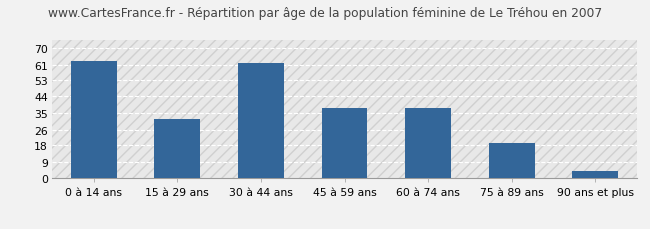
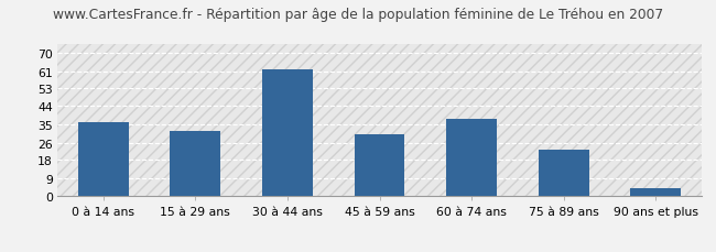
0 à 14 ans: 63 -> 36
45 à 59 ans: 38 -> 30
75 à 89 ans: 19 -> 23
